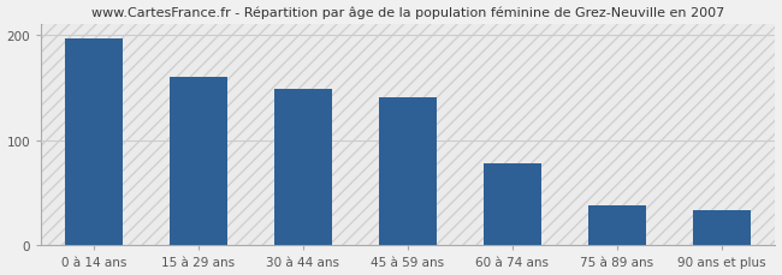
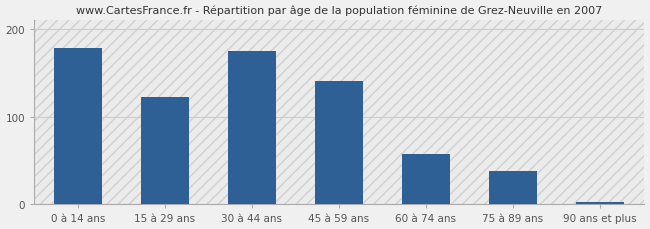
0 à 14 ans: 196 -> 178
15 à 29 ans: 160 -> 122
30 à 44 ans: 148 -> 175
60 à 74 ans: 78 -> 57
90 ans et plus: 34 -> 3
